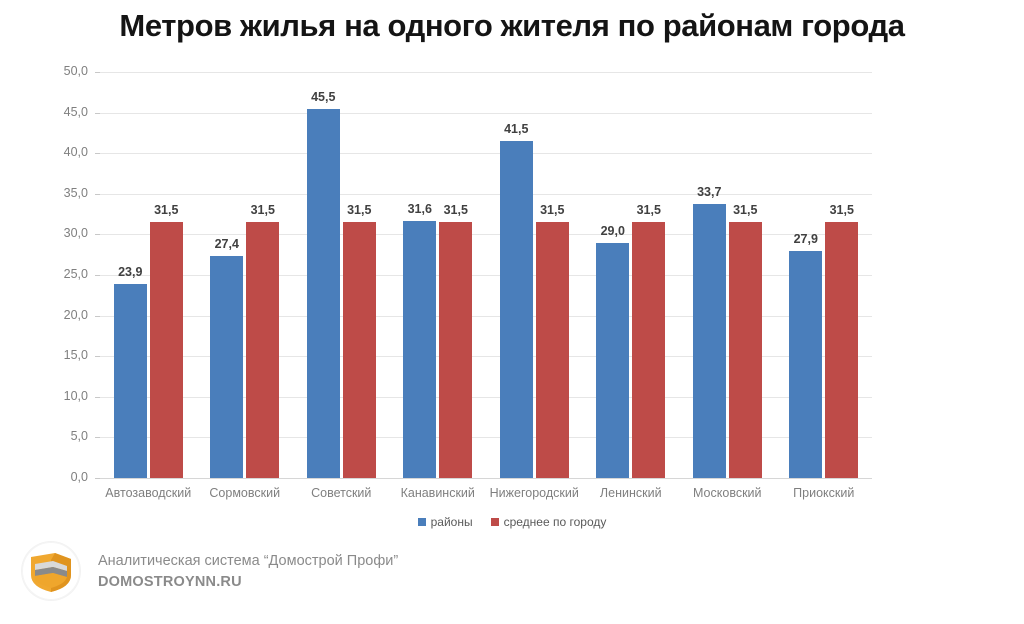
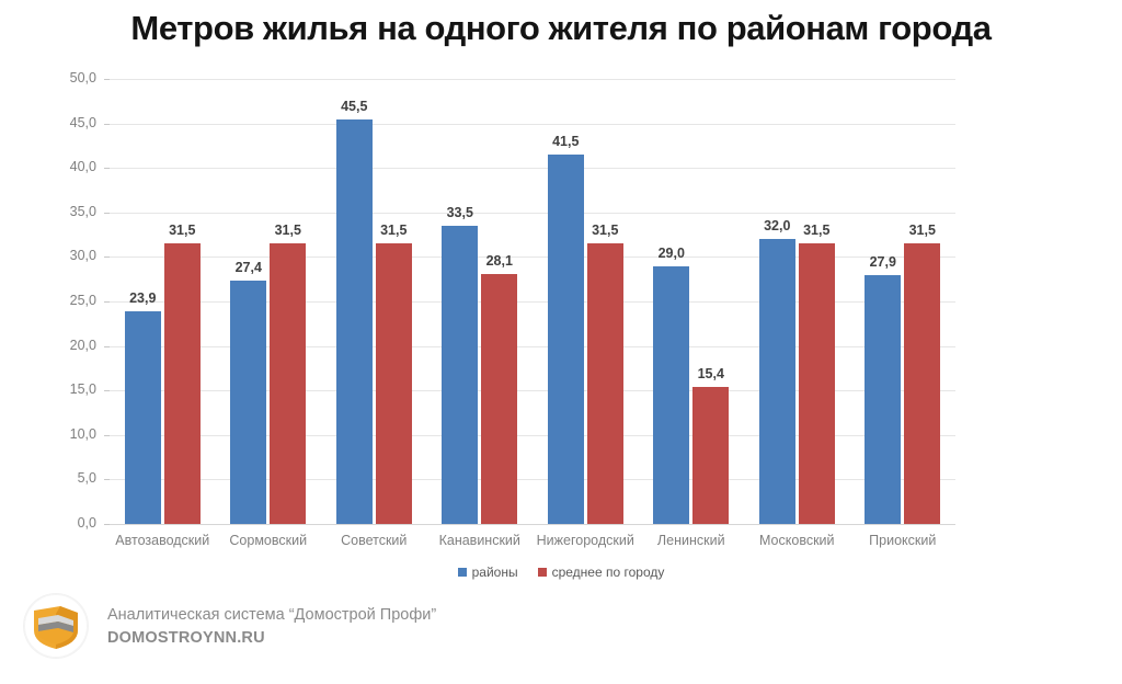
районы/Канавинский: 31,6 -> 33,5
среднее по городу/Канавинский: 31,5 -> 28,1
среднее по городу/Ленинский: 31,5 -> 15,4
районы/Московский: 33,7 -> 32,0
